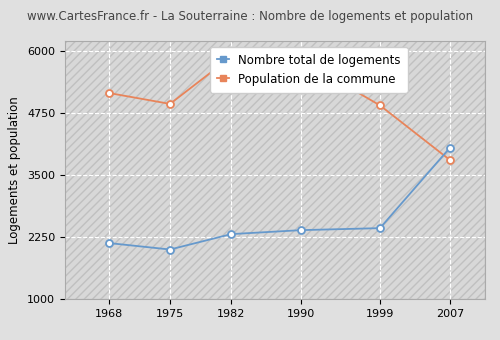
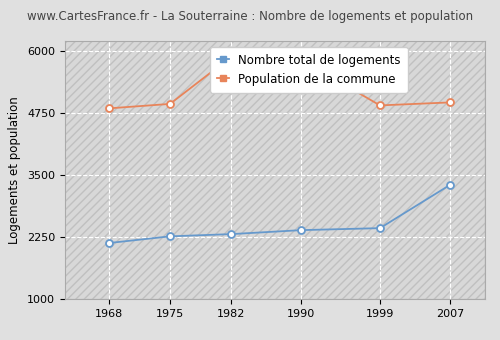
Population de la commune/1968: 5150 -> 4840
Nombre total de logements/1975: 2000 -> 2260
Nombre total de logements/2007: 4050 -> 3300
Population de la commune/2007: 3800 -> 4960
